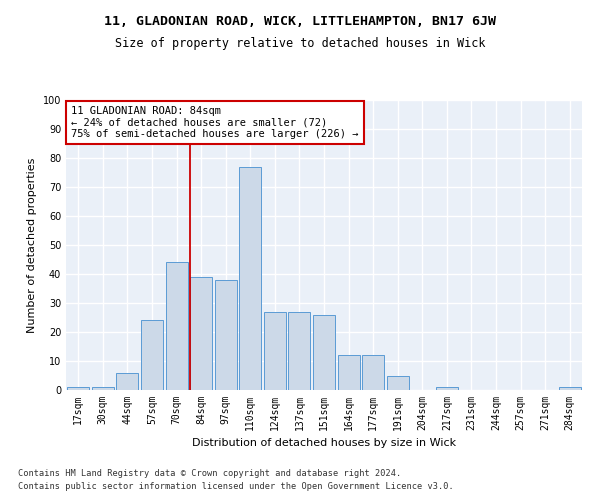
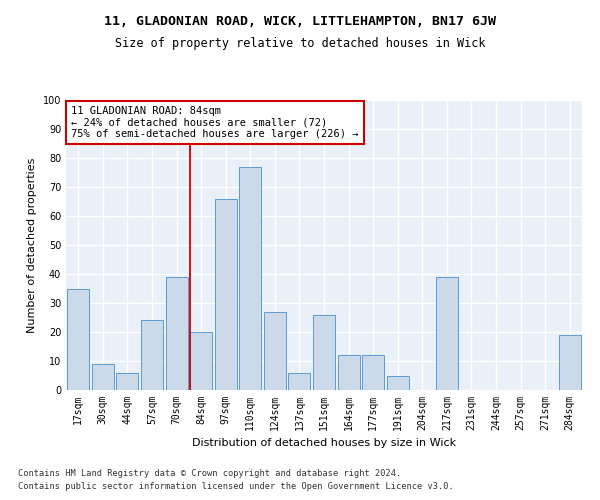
17sqm: 1 -> 35
30sqm: 1 -> 9
70sqm: 44 -> 39
84sqm: 39 -> 20
97sqm: 38 -> 66
137sqm: 27 -> 6
217sqm: 1 -> 39
284sqm: 1 -> 19
